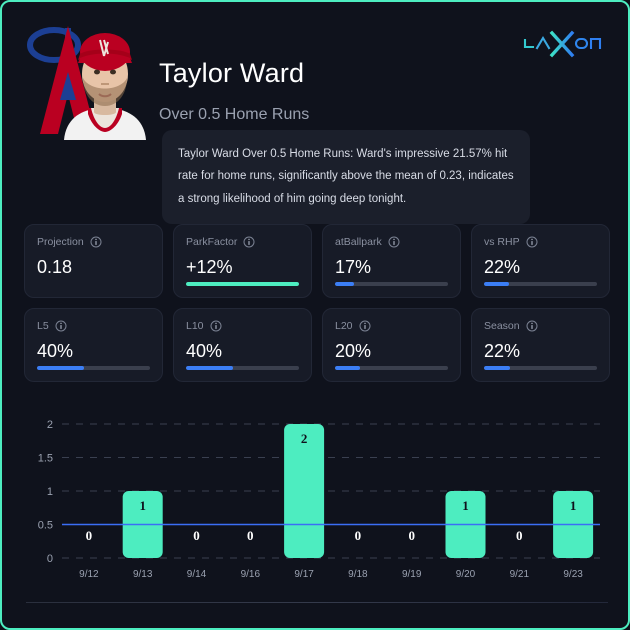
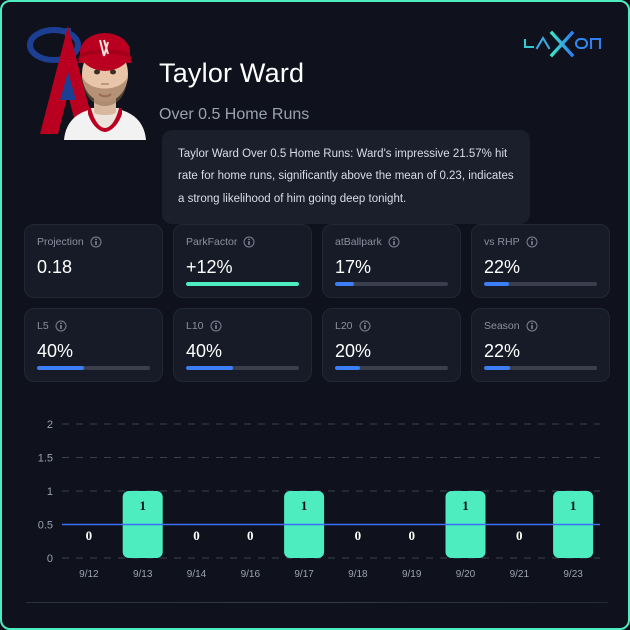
9/17: 2 -> 1
